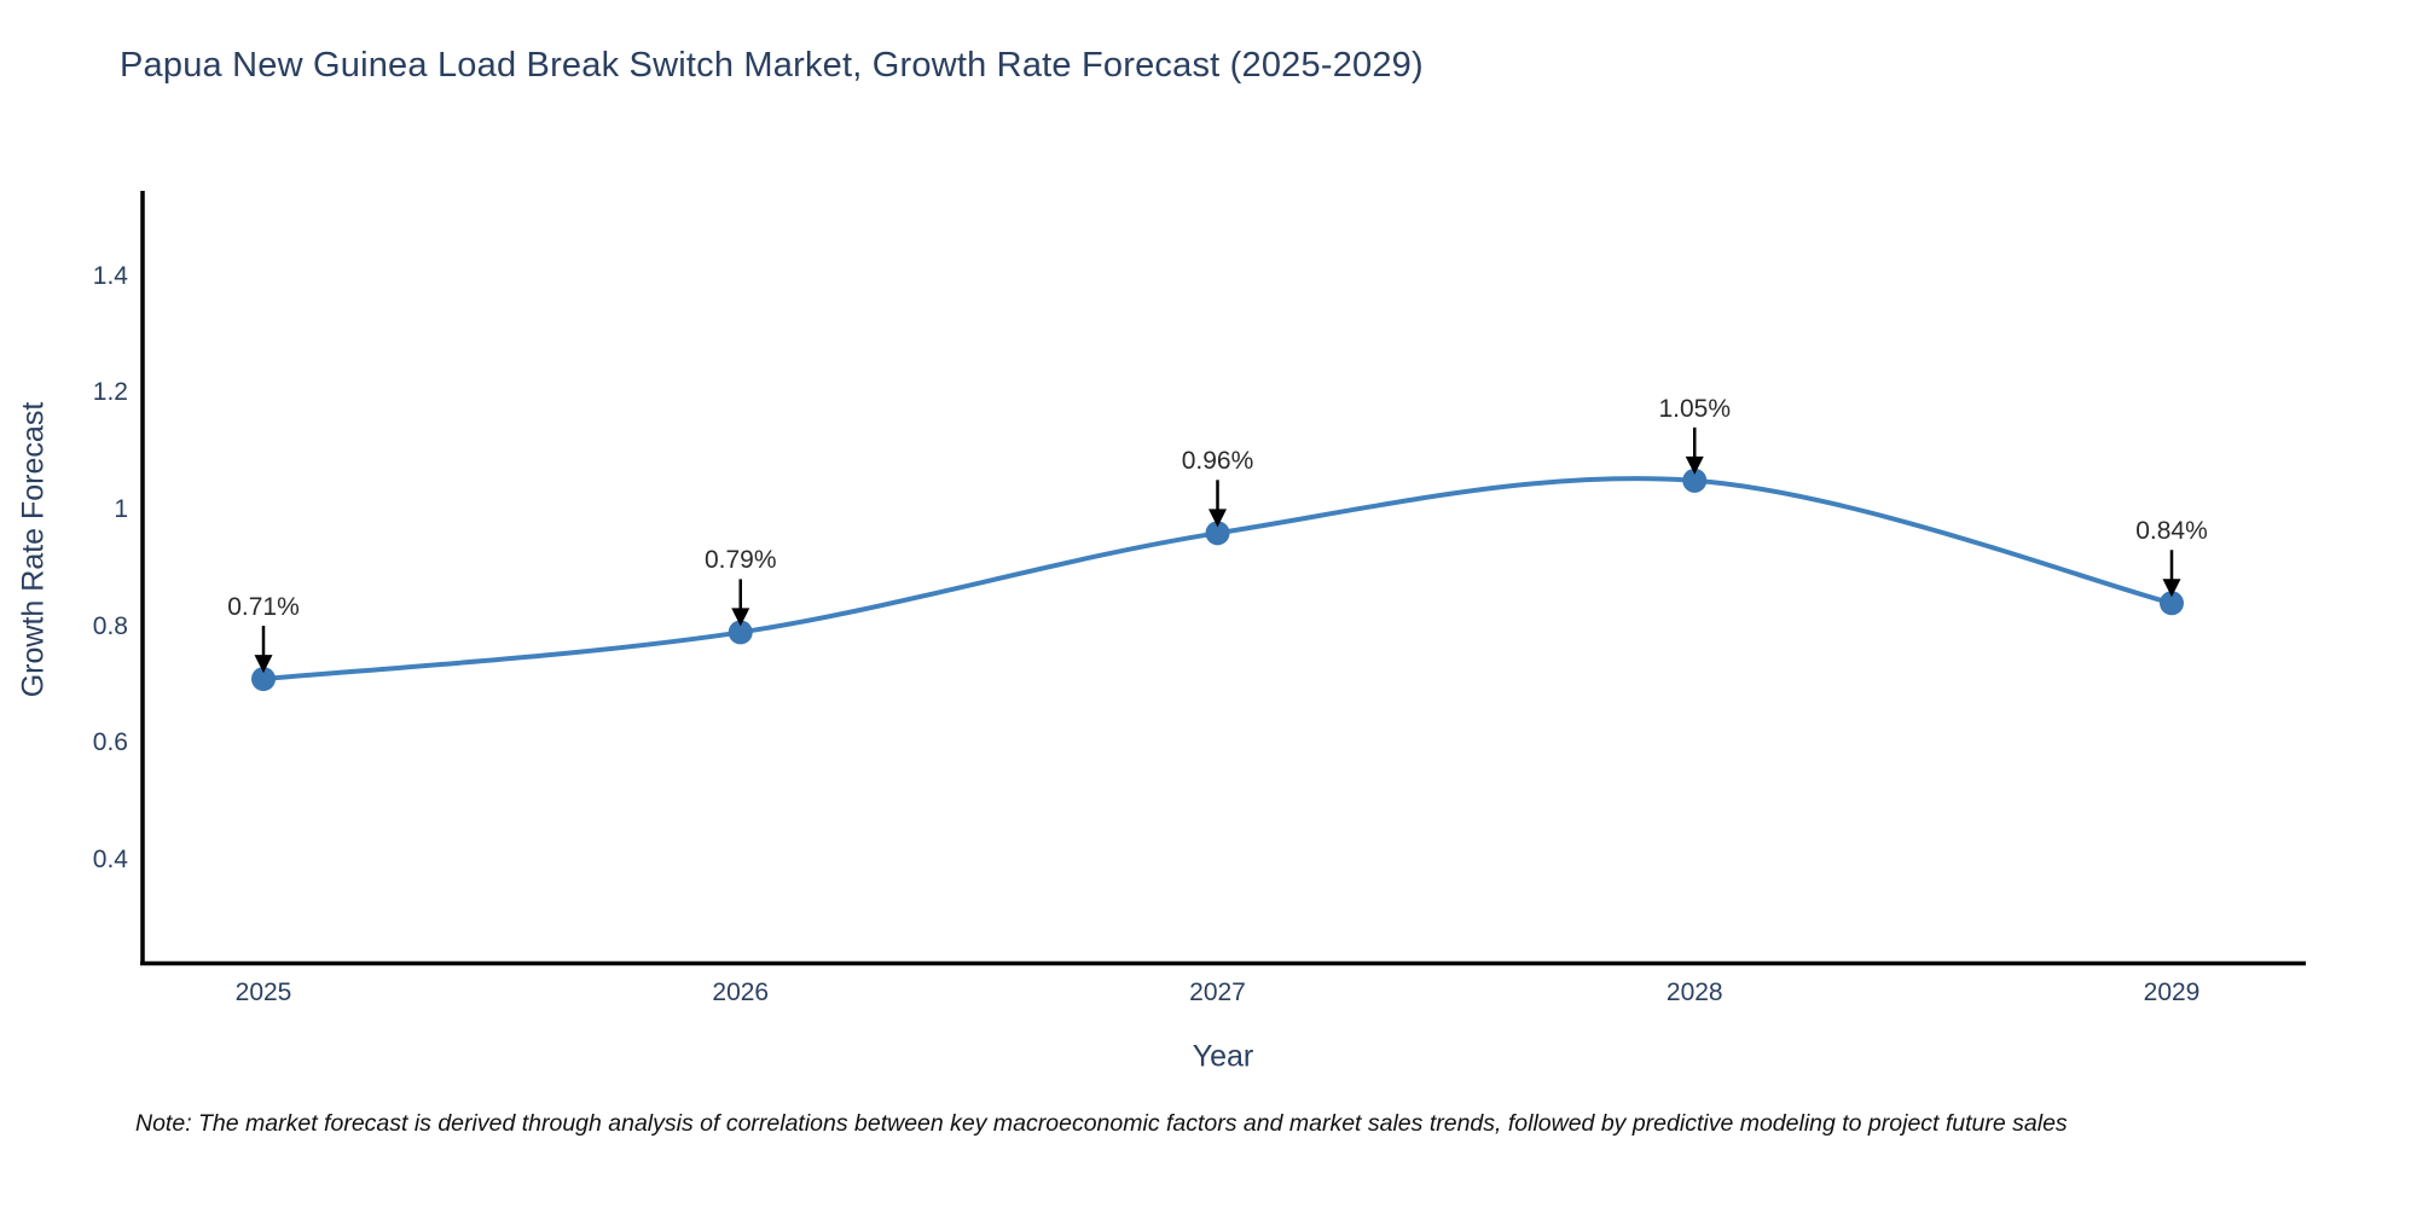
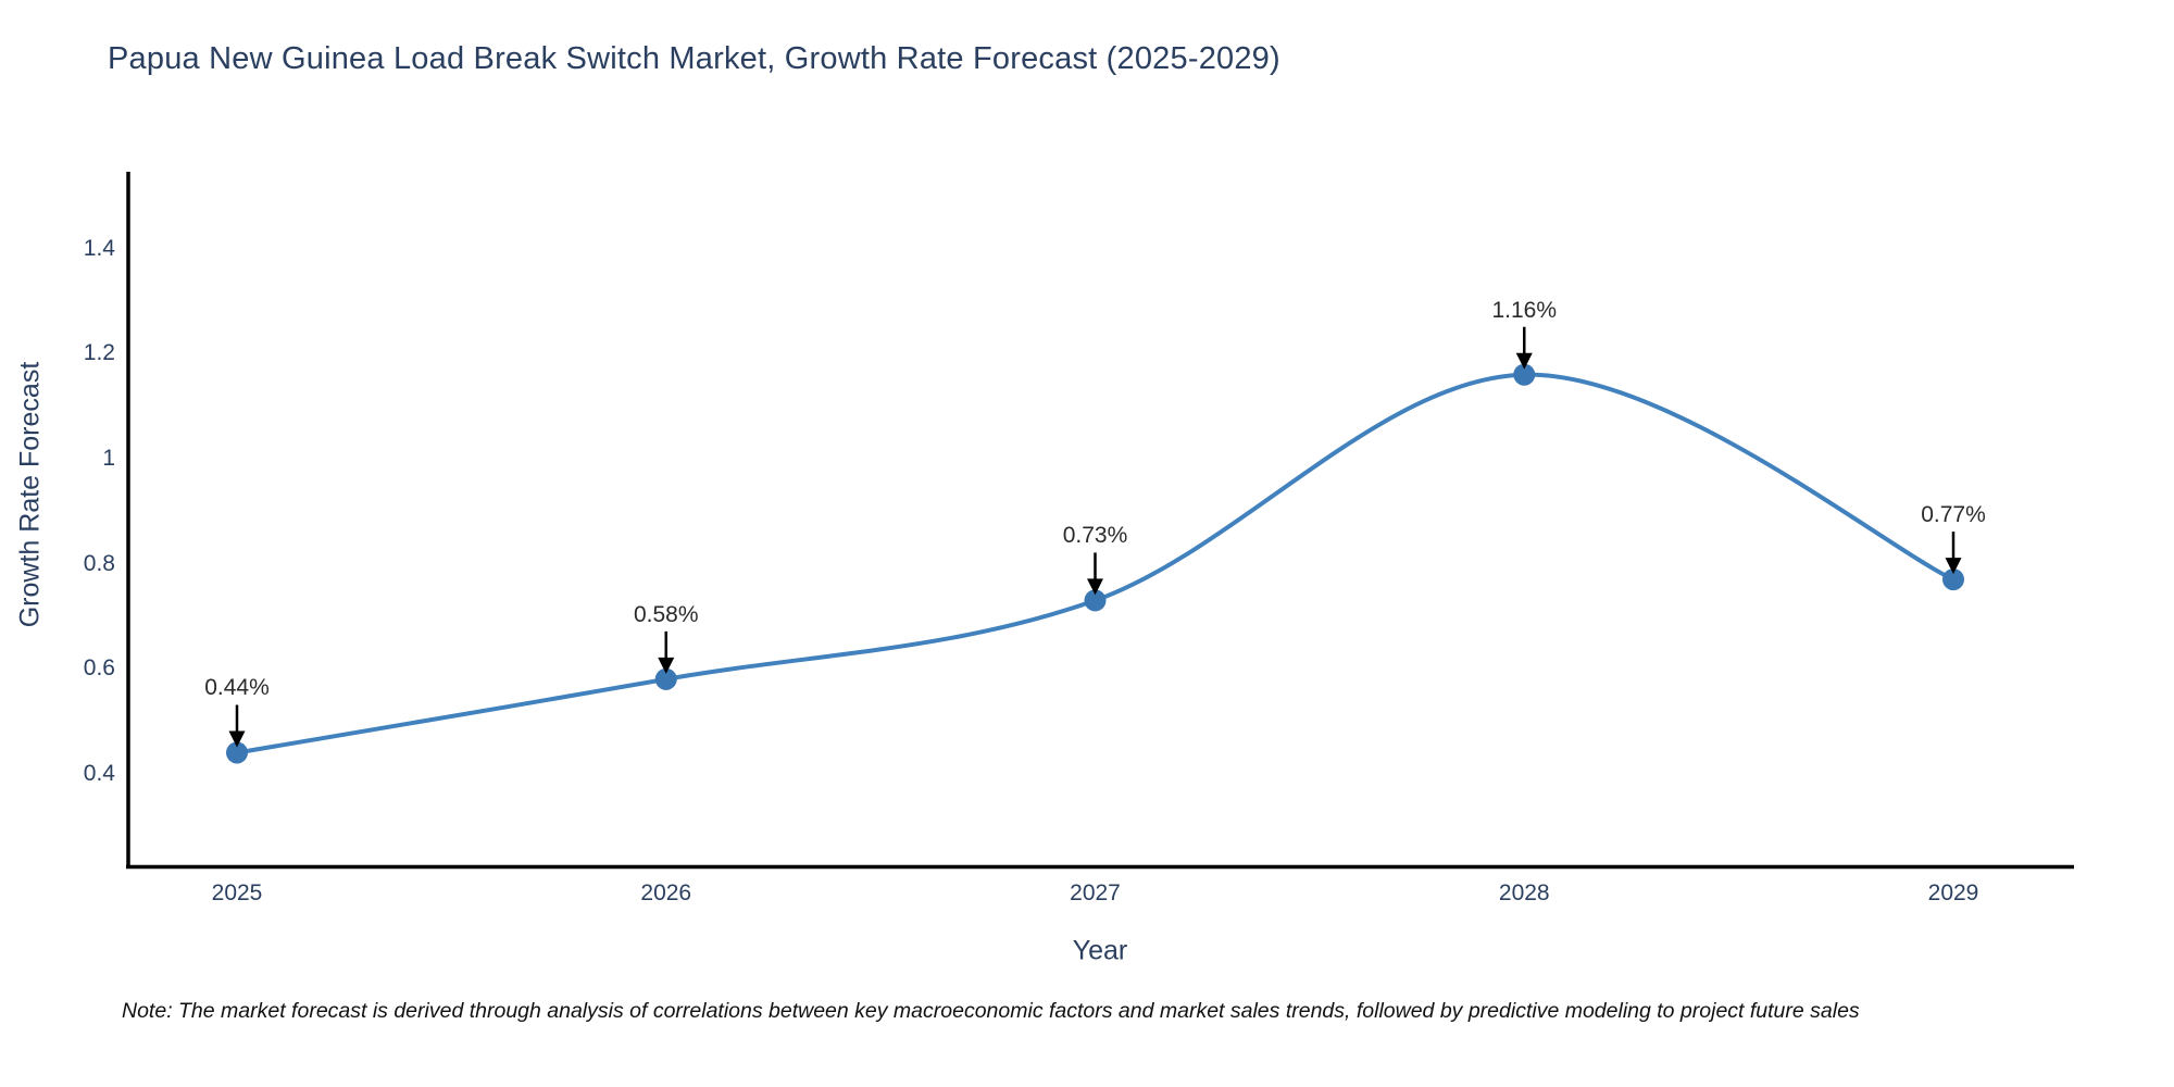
2025: 0.71% -> 0.44%
2026: 0.79% -> 0.58%
2027: 0.96% -> 0.73%
2028: 1.05% -> 1.16%
2029: 0.84% -> 0.77%
